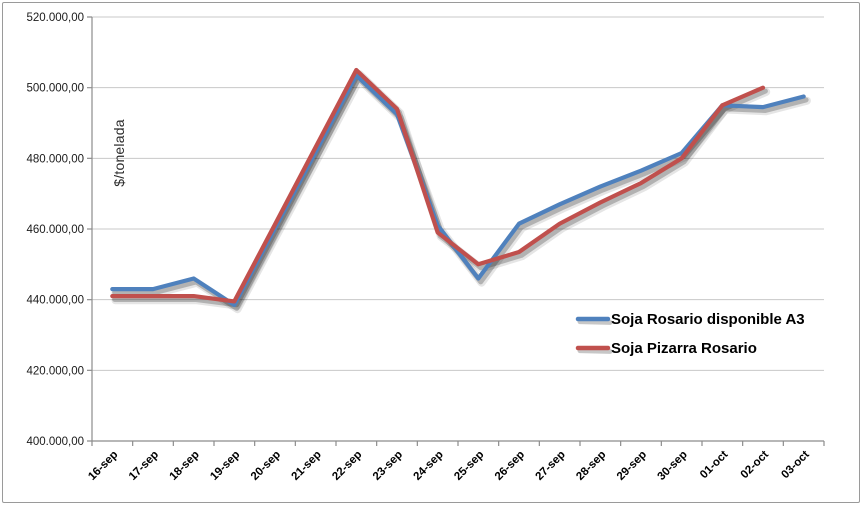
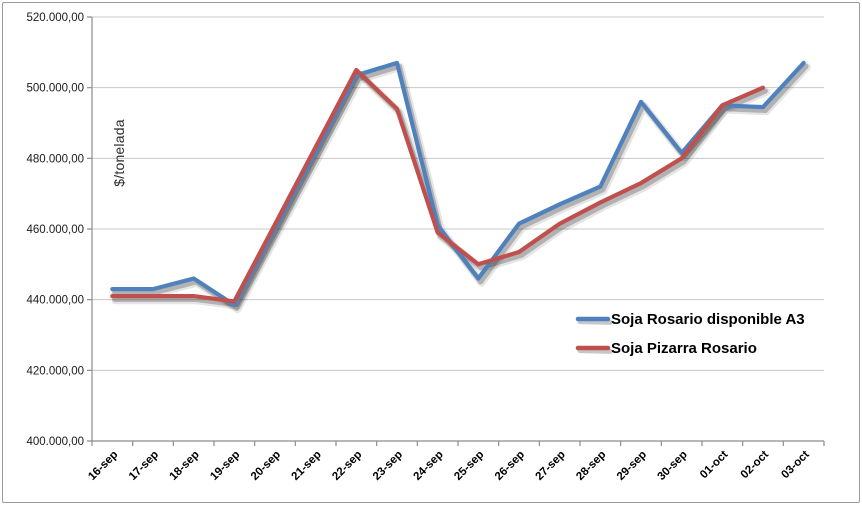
Soja Rosario disponible A3/23-sep: 492000 -> 507000
Soja Rosario disponible A3/29-sep: 476000 -> 496000
Soja Rosario disponible A3/03-oct: 498000 -> 507000
